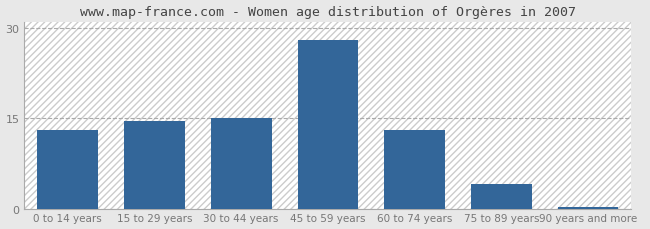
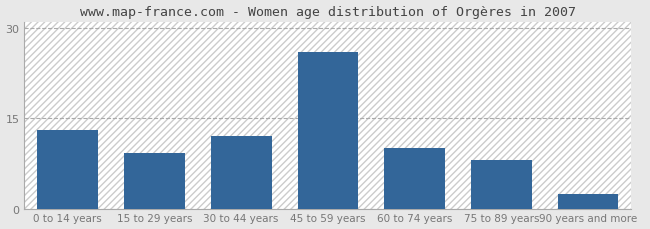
15 to 29 years: 14.5 -> 9.2
30 to 44 years: 15.0 -> 12.0
45 to 59 years: 28.0 -> 26.0
60 to 74 years: 13.0 -> 10.0
75 to 89 years: 4.0 -> 8.0
90 years and more: 0.3 -> 2.4
